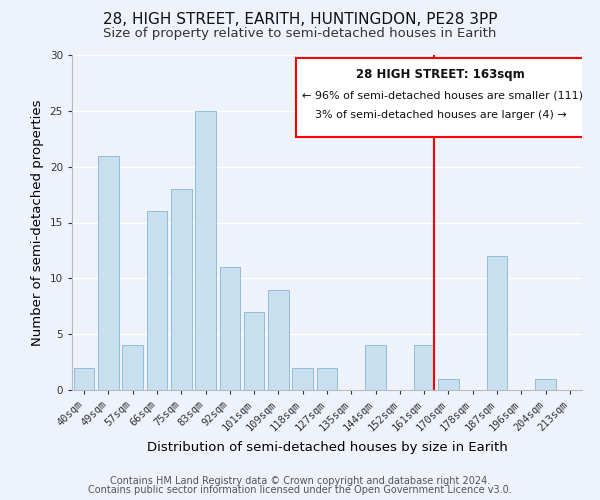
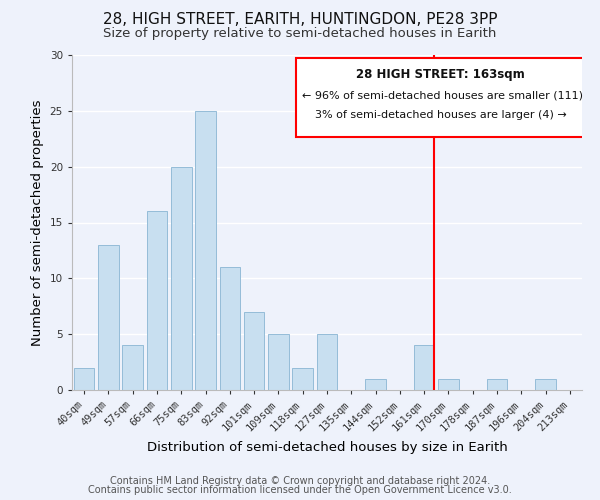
49sqm: 21 -> 13
75sqm: 18 -> 20
109sqm: 9 -> 5
127sqm: 2 -> 5
144sqm: 4 -> 1
187sqm: 12 -> 1
